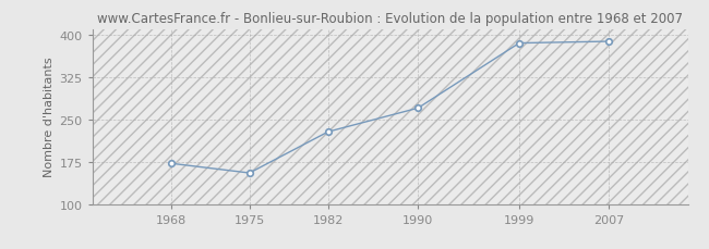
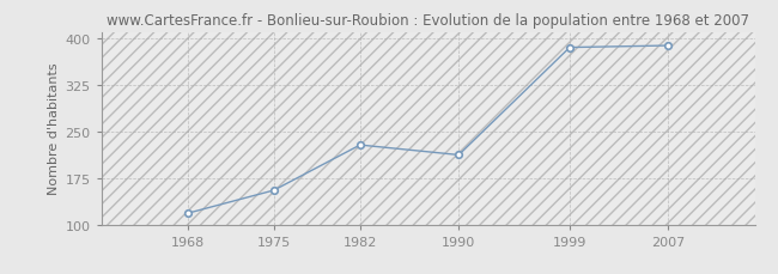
1968: 172 -> 118
1990: 270 -> 212
